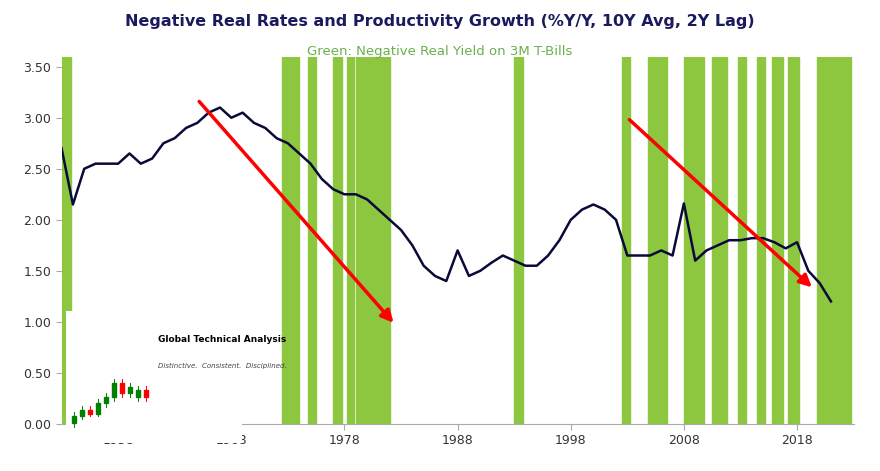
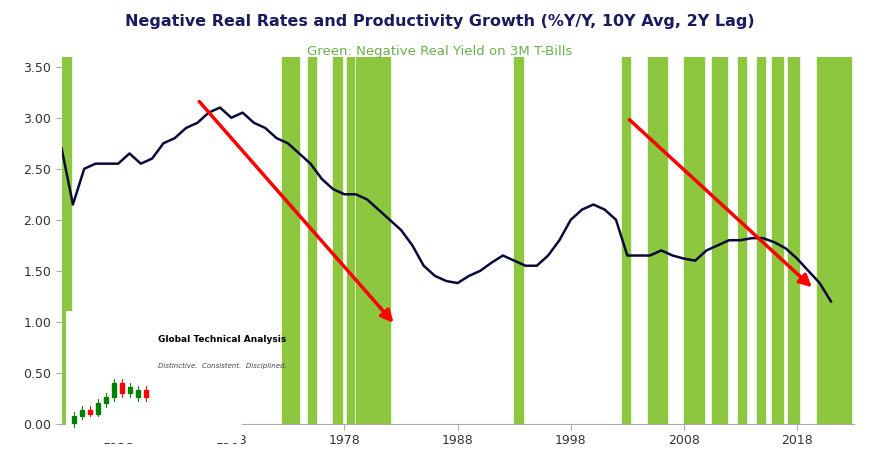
1988: 1.70 -> 1.38
2008: 2.16 -> 1.62
2018: 1.78 -> 1.62
